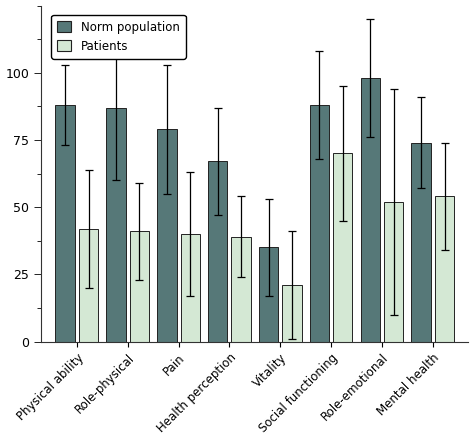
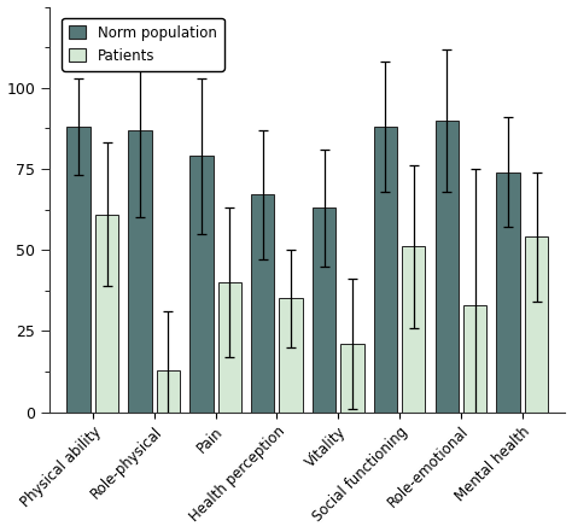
Patients/Physical ability: 42 -> 61
Patients/Role-physical: 41 -> 13
Patients/Health perception: 39 -> 35
Norm population/Vitality: 35 -> 63
Patients/Social functioning: 70 -> 51
Norm population/Role-emotional: 98 -> 90
Patients/Role-emotional: 52 -> 33
